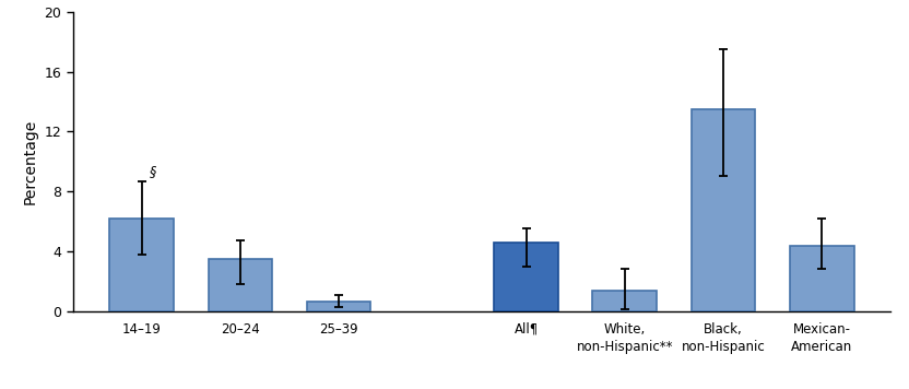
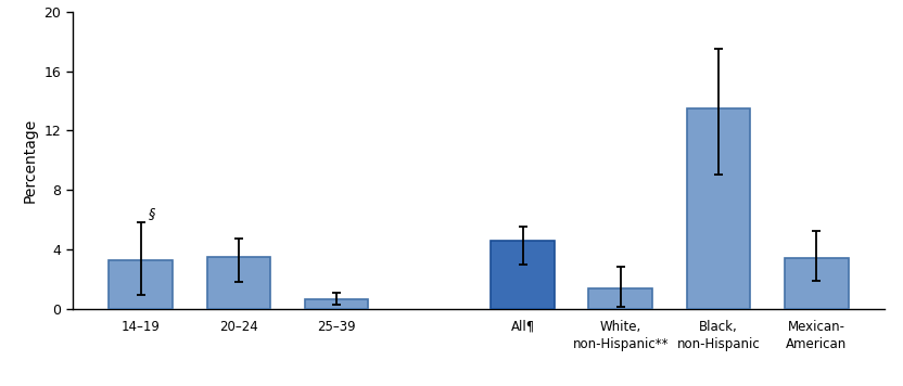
14–19: 6.2 -> 3.3
Mexican- American: 4.3 -> 3.4
